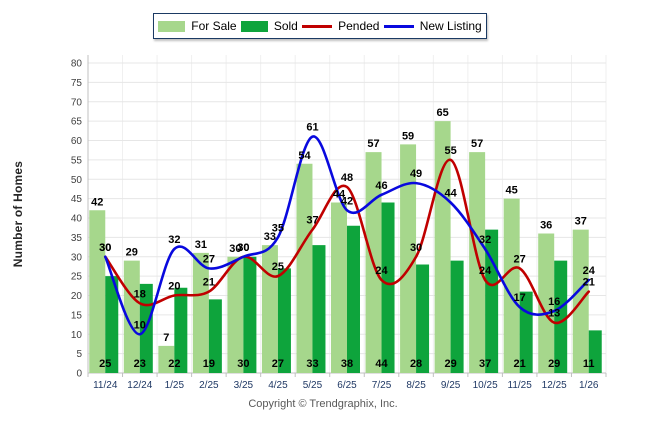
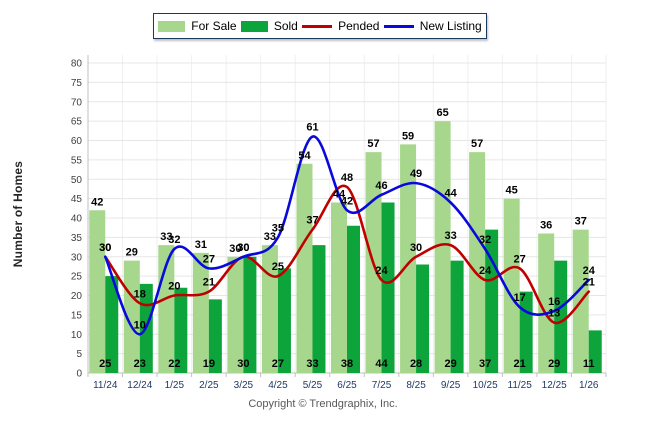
For Sale/1/25: 7 -> 33
Pended/9/25: 55 -> 33
